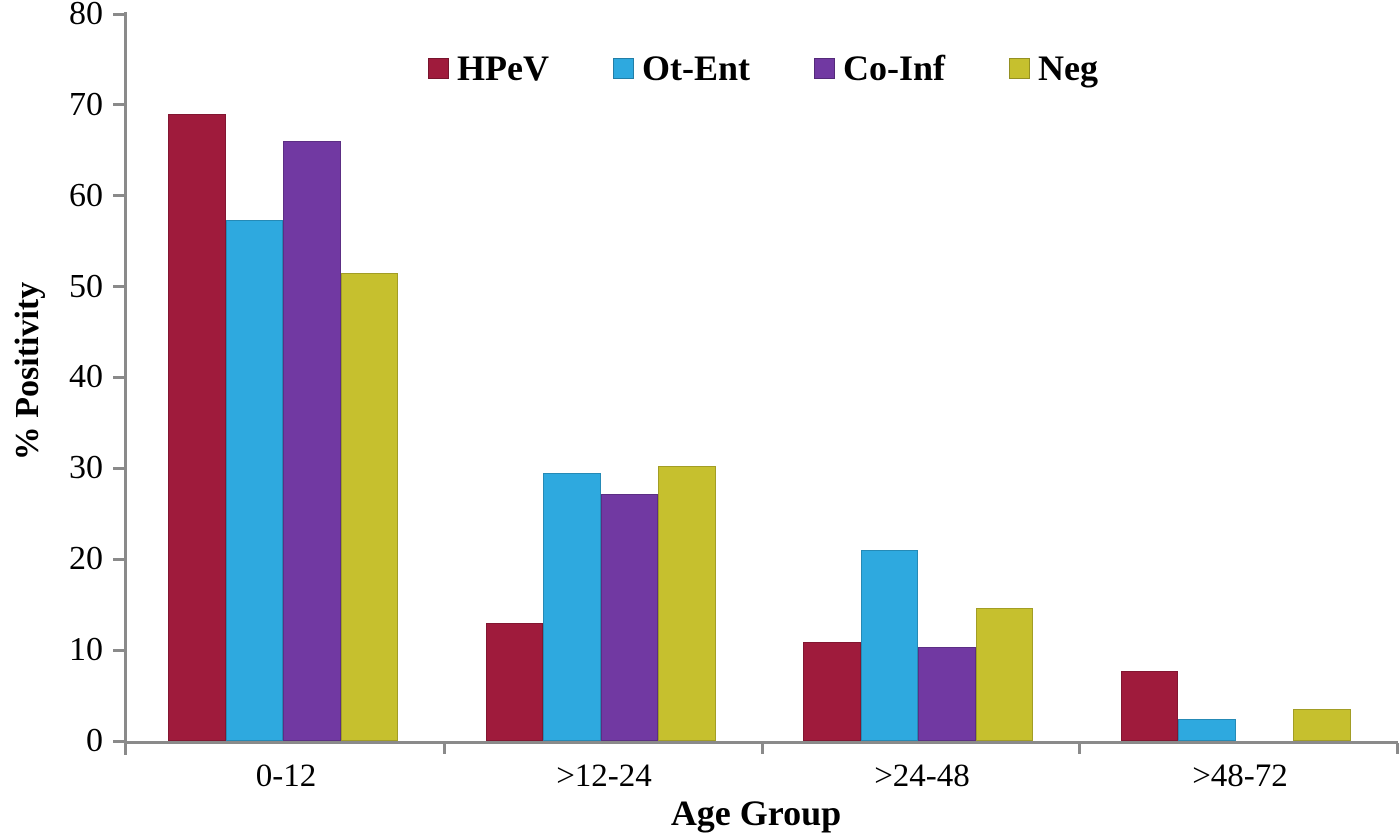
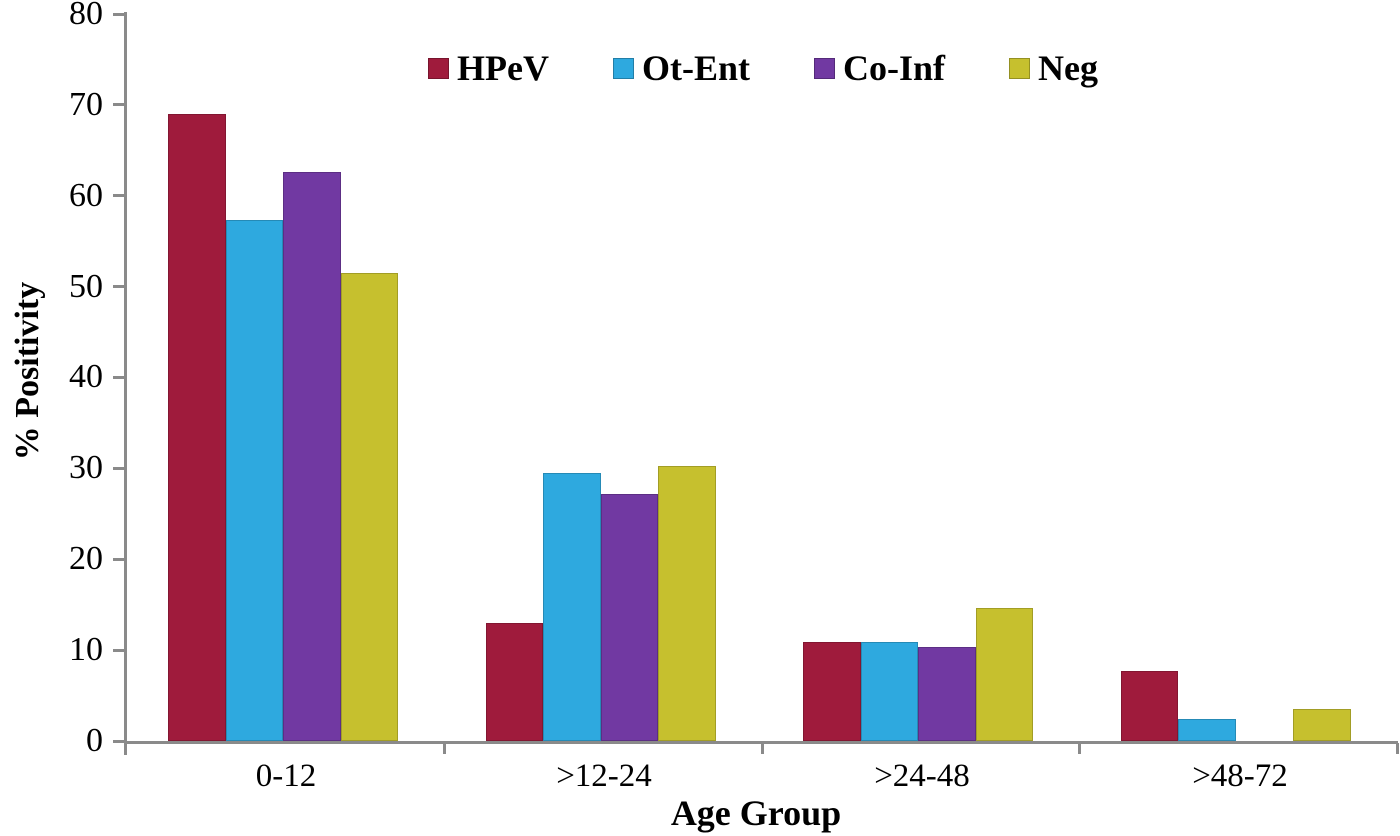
Co-Inf/0-12: 66 -> 63
Ot-Ent/>24-48: 21 -> 11
